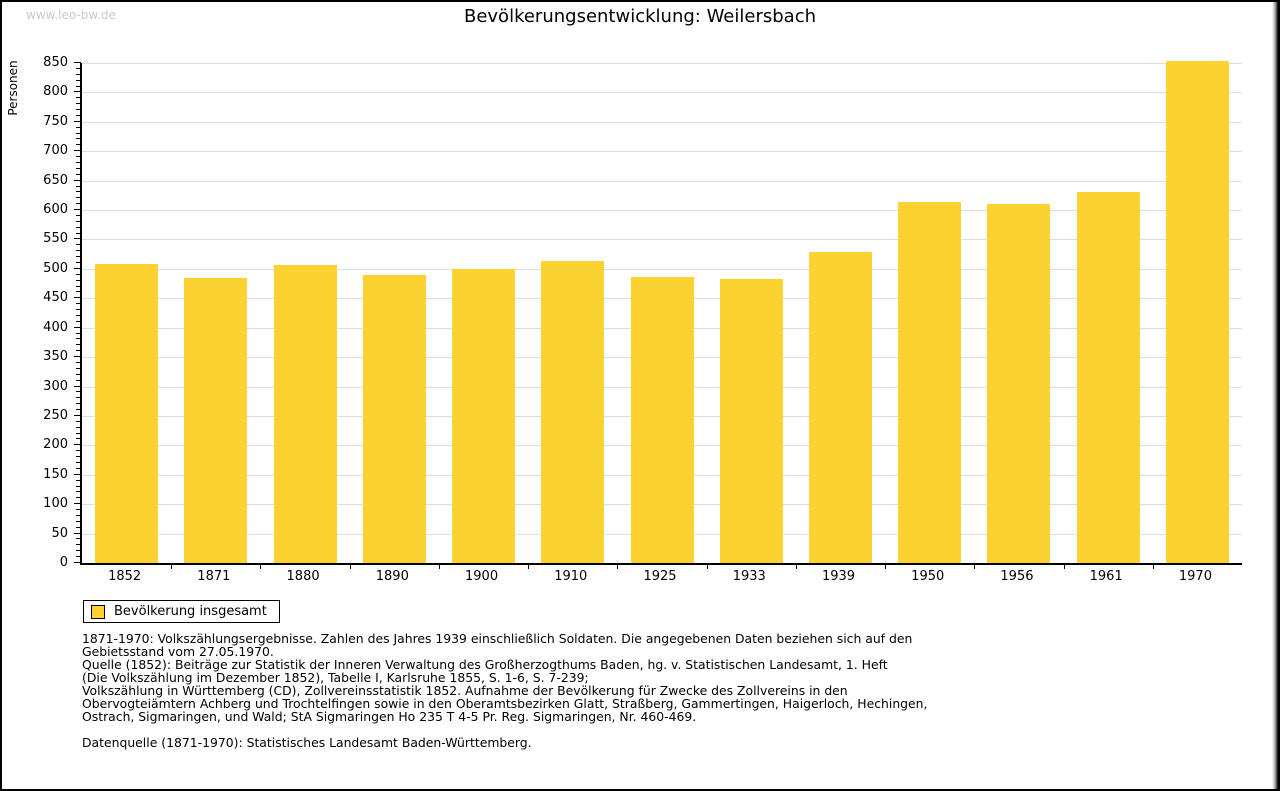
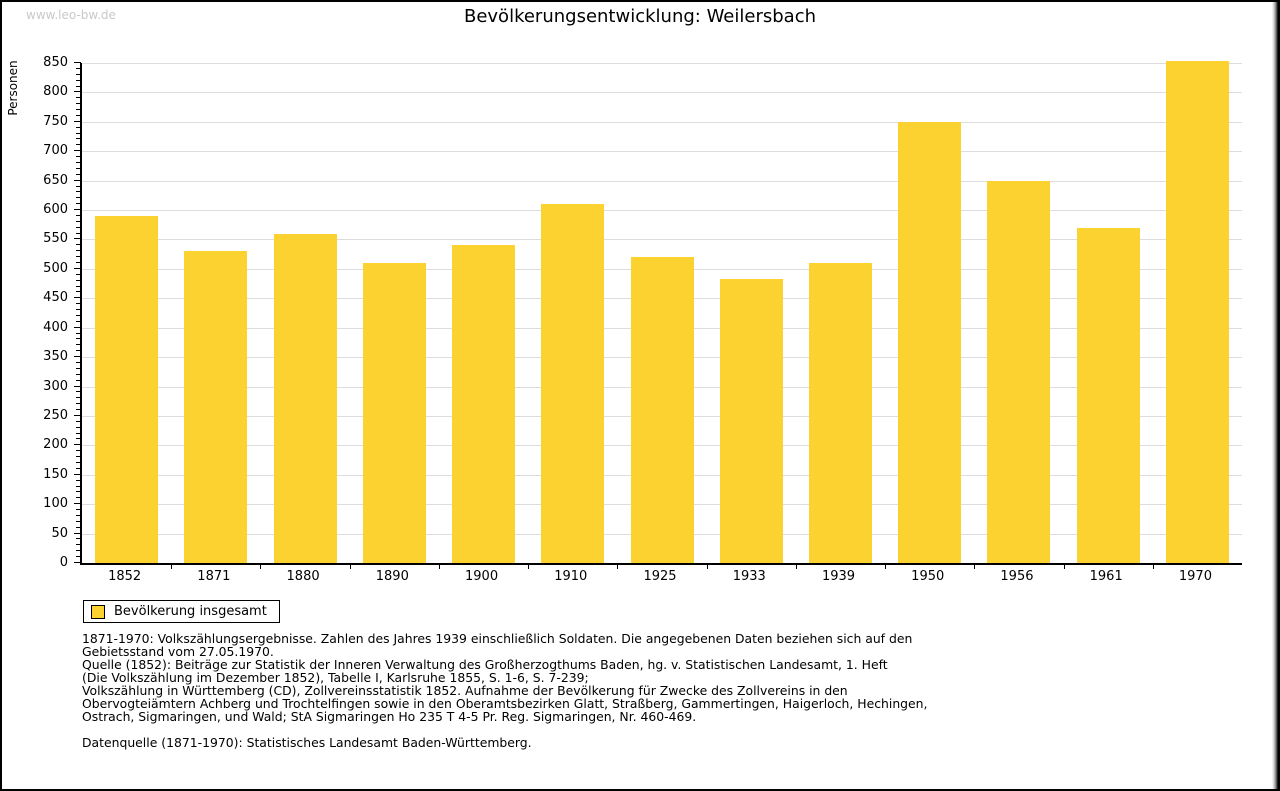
1852: 510 -> 590
1871: 480 -> 530
1880: 510 -> 560
1890: 490 -> 510
1900: 500 -> 540
1910: 510 -> 610
1925: 490 -> 520
1939: 530 -> 510
1950: 610 -> 750
1956: 610 -> 650
1961: 630 -> 570
